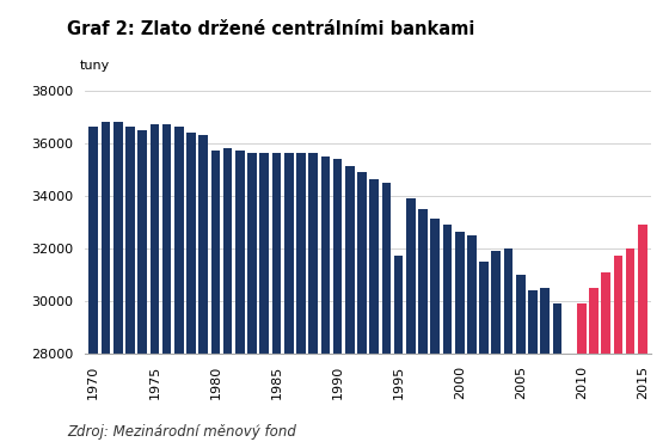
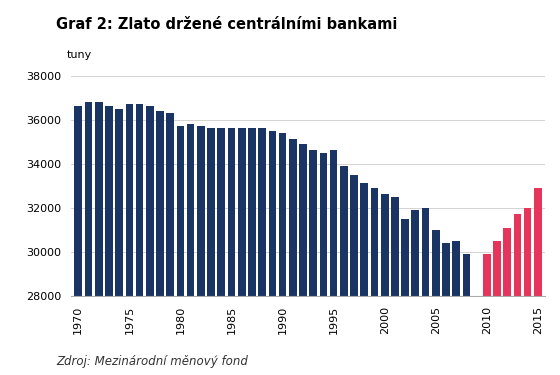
1995: 31700 -> 34600
